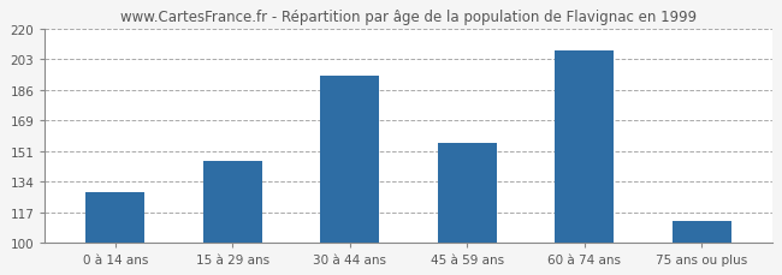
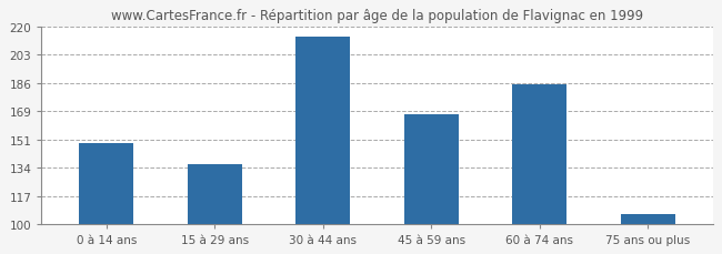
0 à 14 ans: 128 -> 149
15 à 29 ans: 146 -> 136
30 à 44 ans: 194 -> 214
45 à 59 ans: 156 -> 167
60 à 74 ans: 208 -> 185
75 ans ou plus: 112 -> 106
